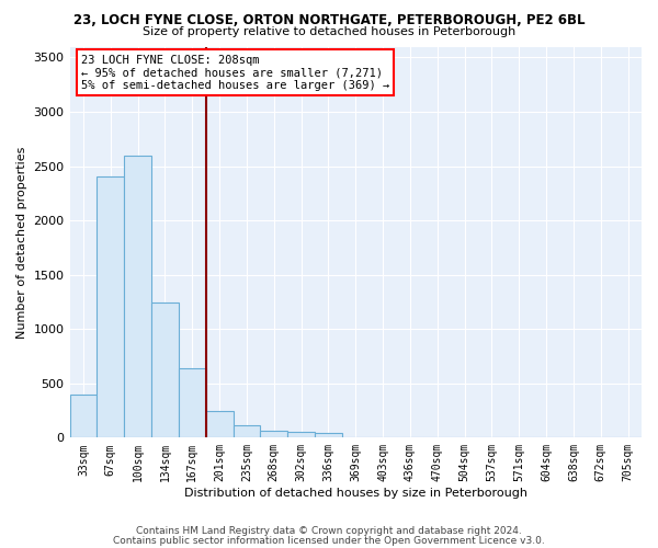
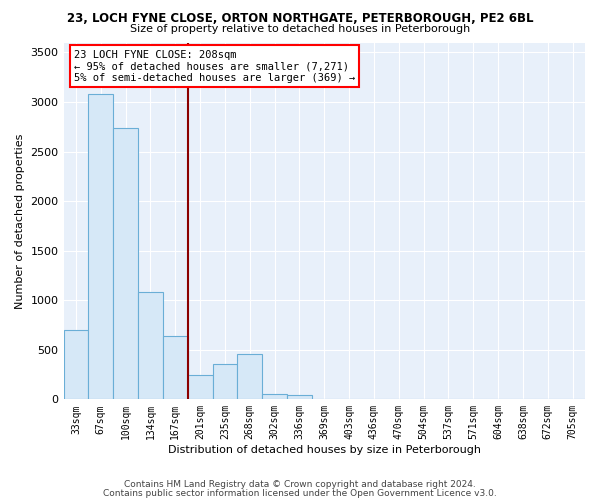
33sqm: 400 -> 700
67sqm: 2400 -> 3080
100sqm: 2600 -> 2740
134sqm: 1240 -> 1080
235sqm: 110 -> 360
268sqm: 60 -> 460
